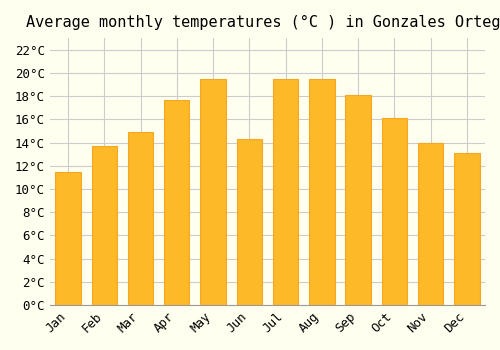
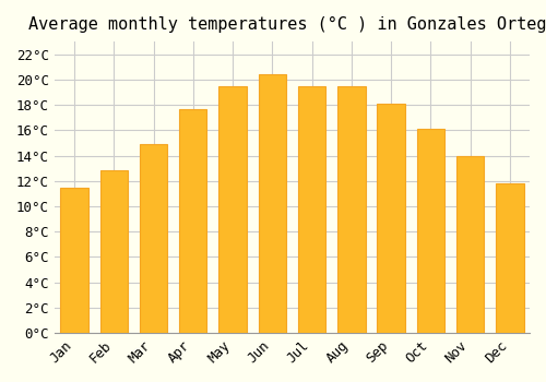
Feb: 13.7°C -> 12.8°C
Jun: 14.3°C -> 20.4°C
Dec: 13.1°C -> 11.8°C
